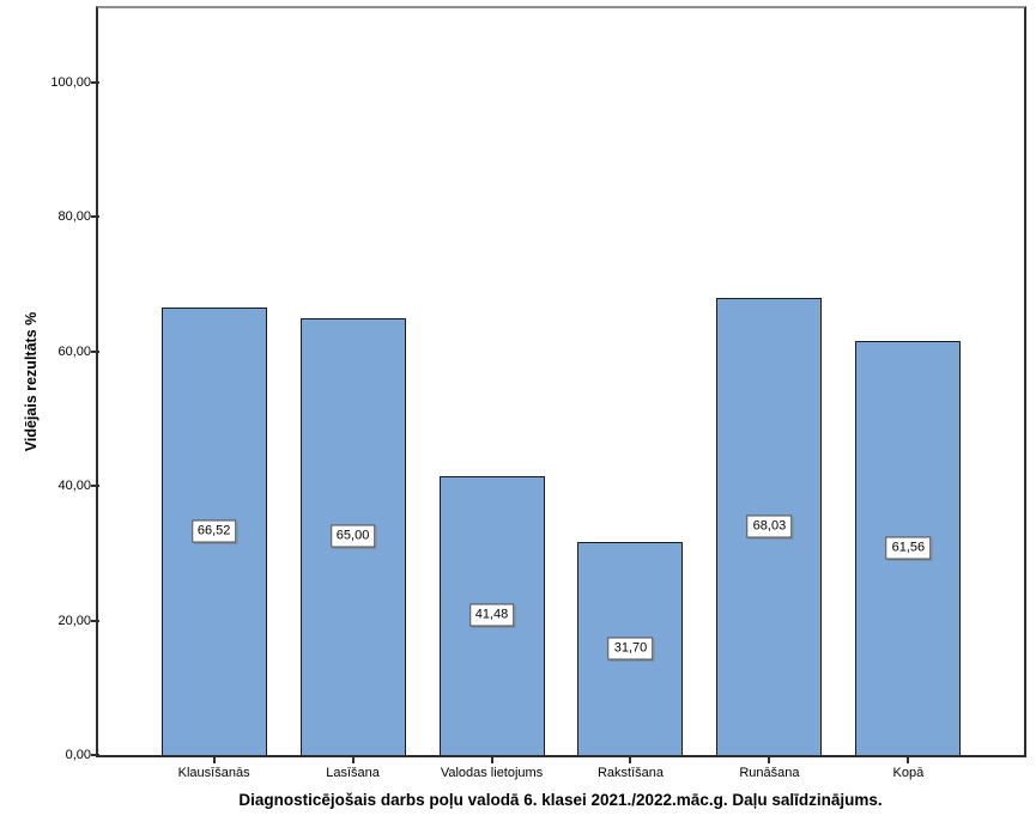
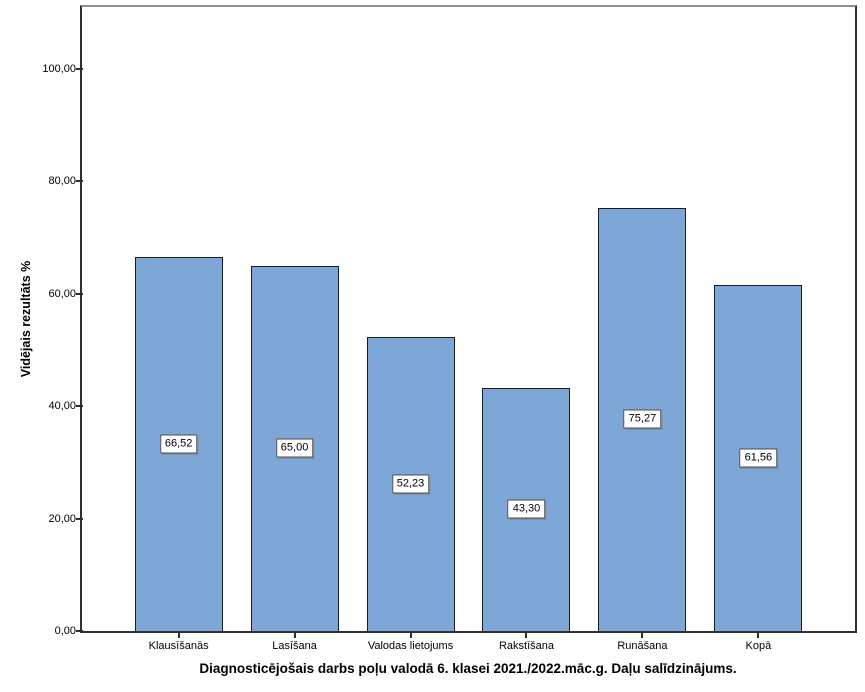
Valodas lietojums: 41,48 -> 52,23
Rakstīšana: 31,70 -> 43,30
Runāšana: 68,03 -> 75,27
